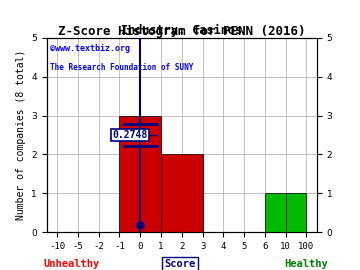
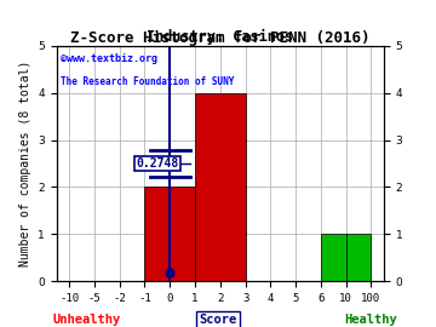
0: 3 -> 2
2: 2 -> 4
